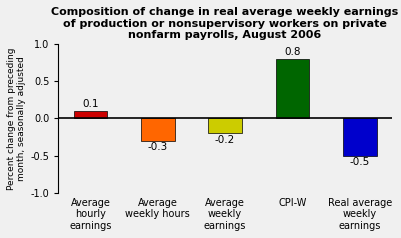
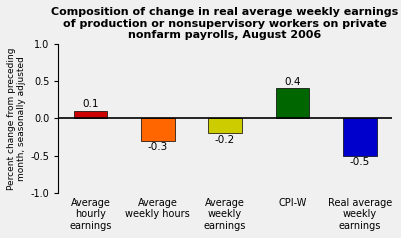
CPI-W: 0.8 -> 0.4
